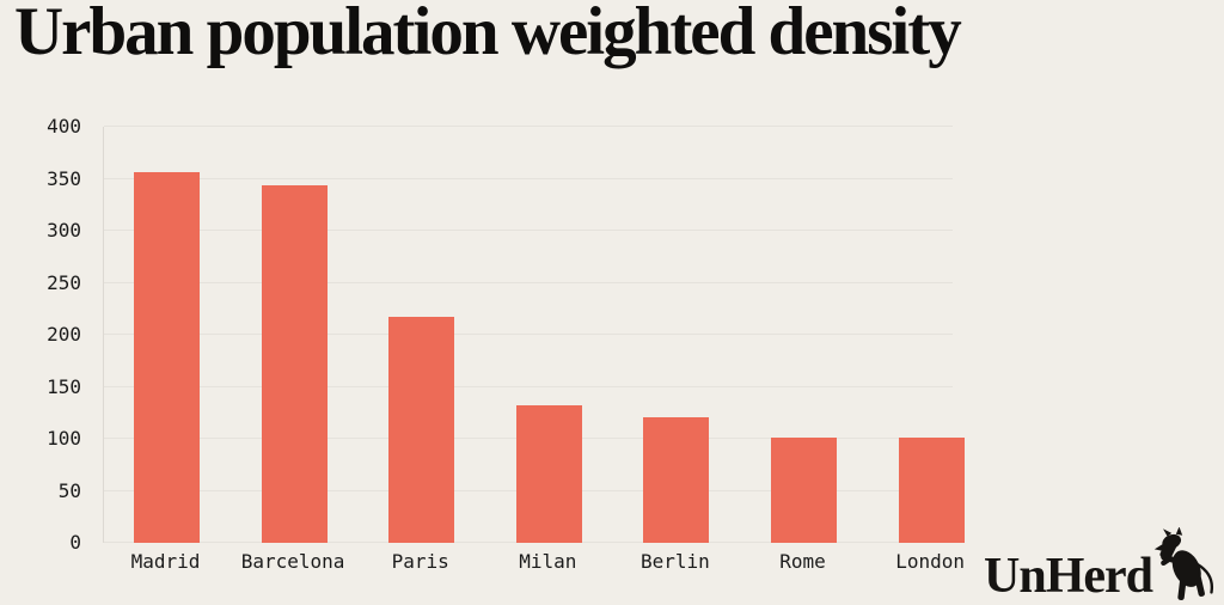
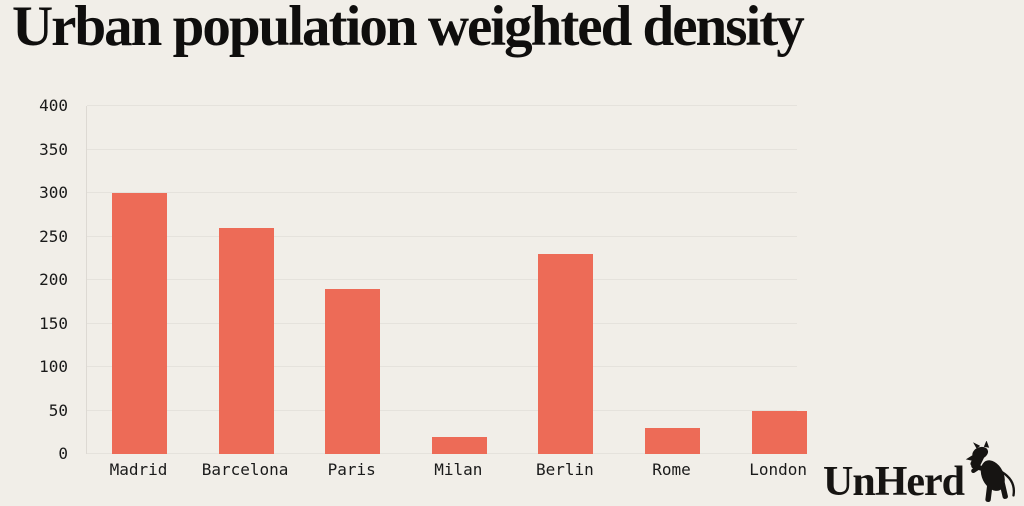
Madrid: 360 -> 300
Barcelona: 340 -> 260
Paris: 220 -> 190
Milan: 130 -> 20
Berlin: 120 -> 230
Rome: 100 -> 30
London: 100 -> 50
